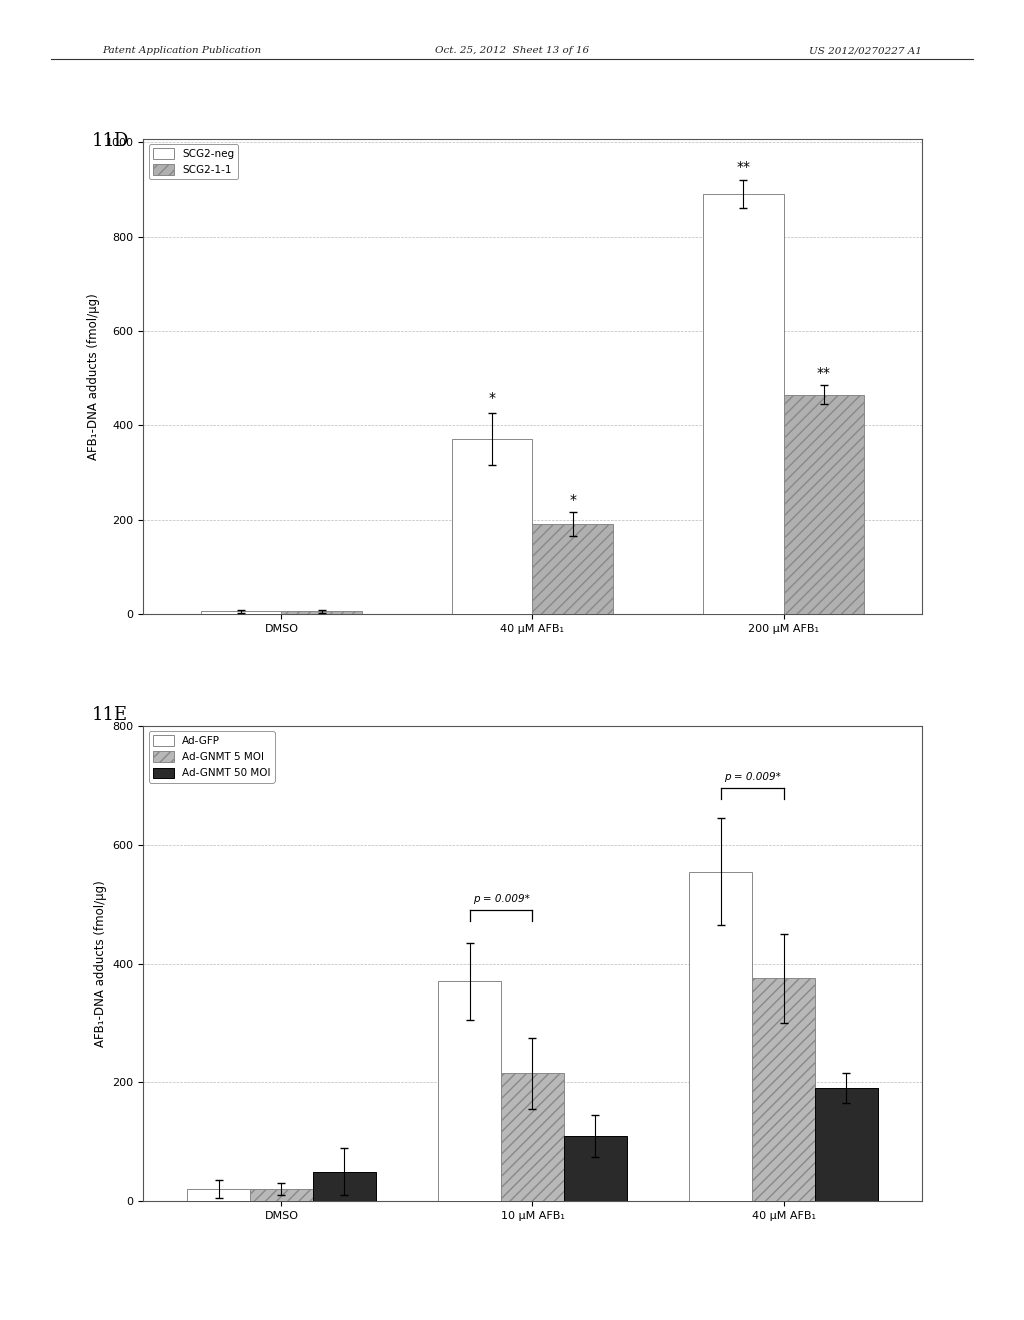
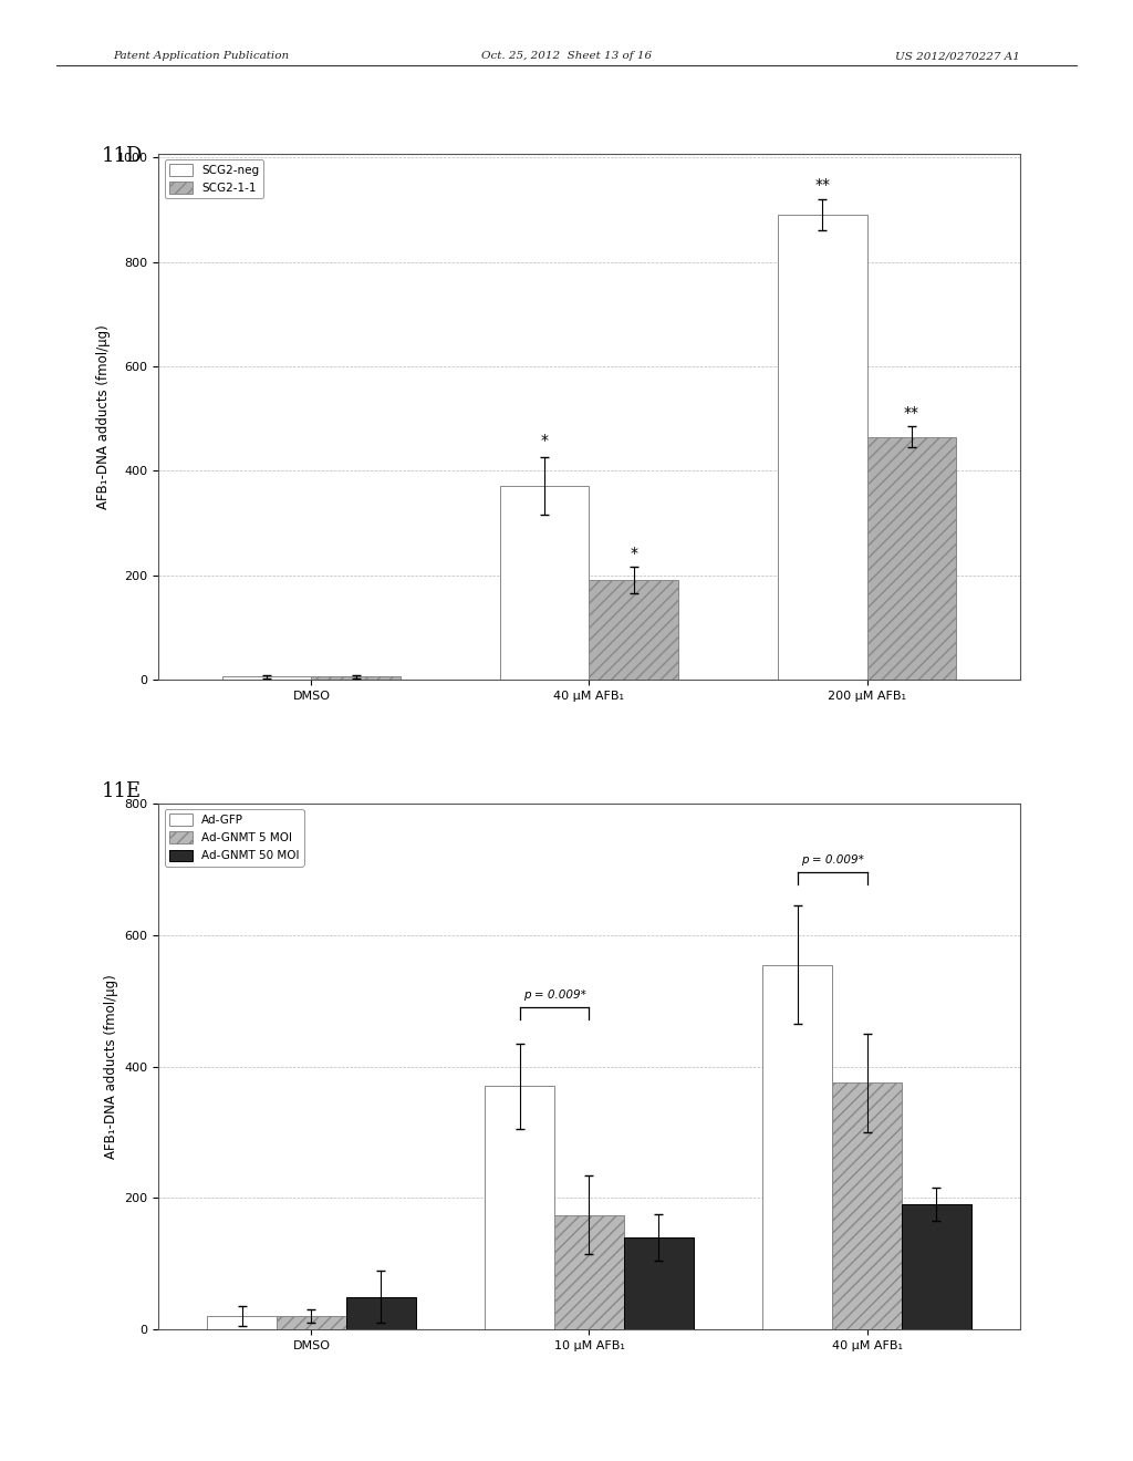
Ad-GNMT 5 MOI/10 μM AFB₁: 215 -> 174
Ad-GNMT 50 MOI/10 μM AFB₁: 110 -> 140
